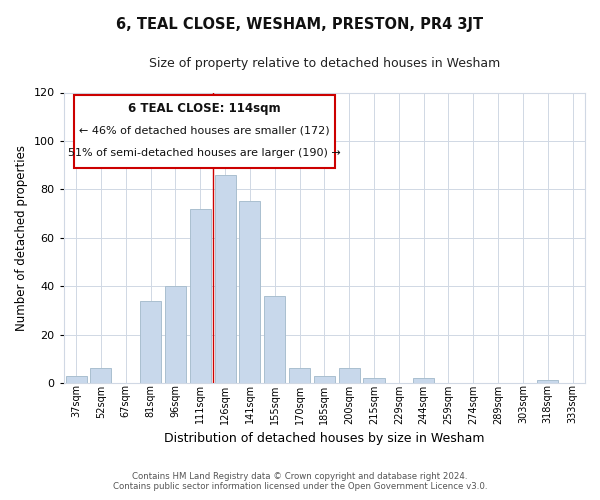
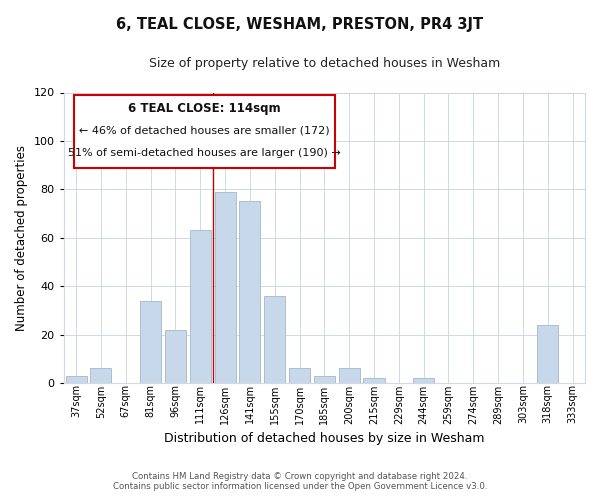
96sqm: 40 -> 22
111sqm: 72 -> 63
126sqm: 86 -> 79
318sqm: 1 -> 24
